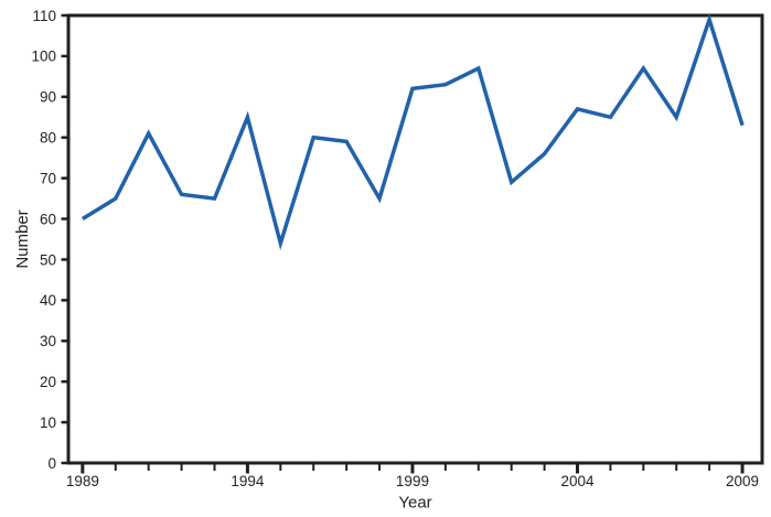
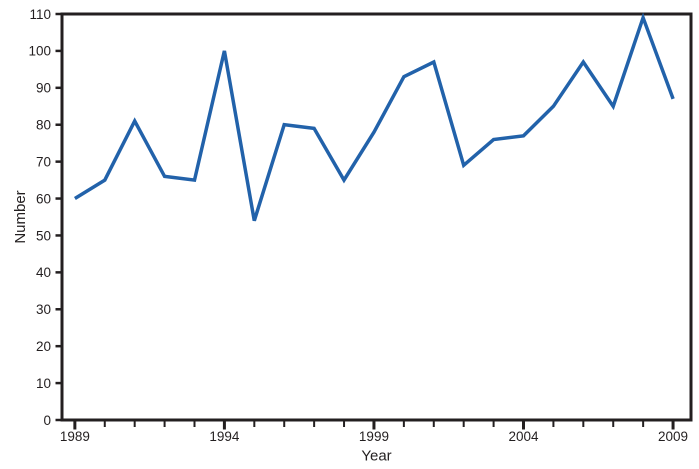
1994: 85 -> 100
1999: 92 -> 78
2004: 87 -> 77
2009: 83 -> 87
